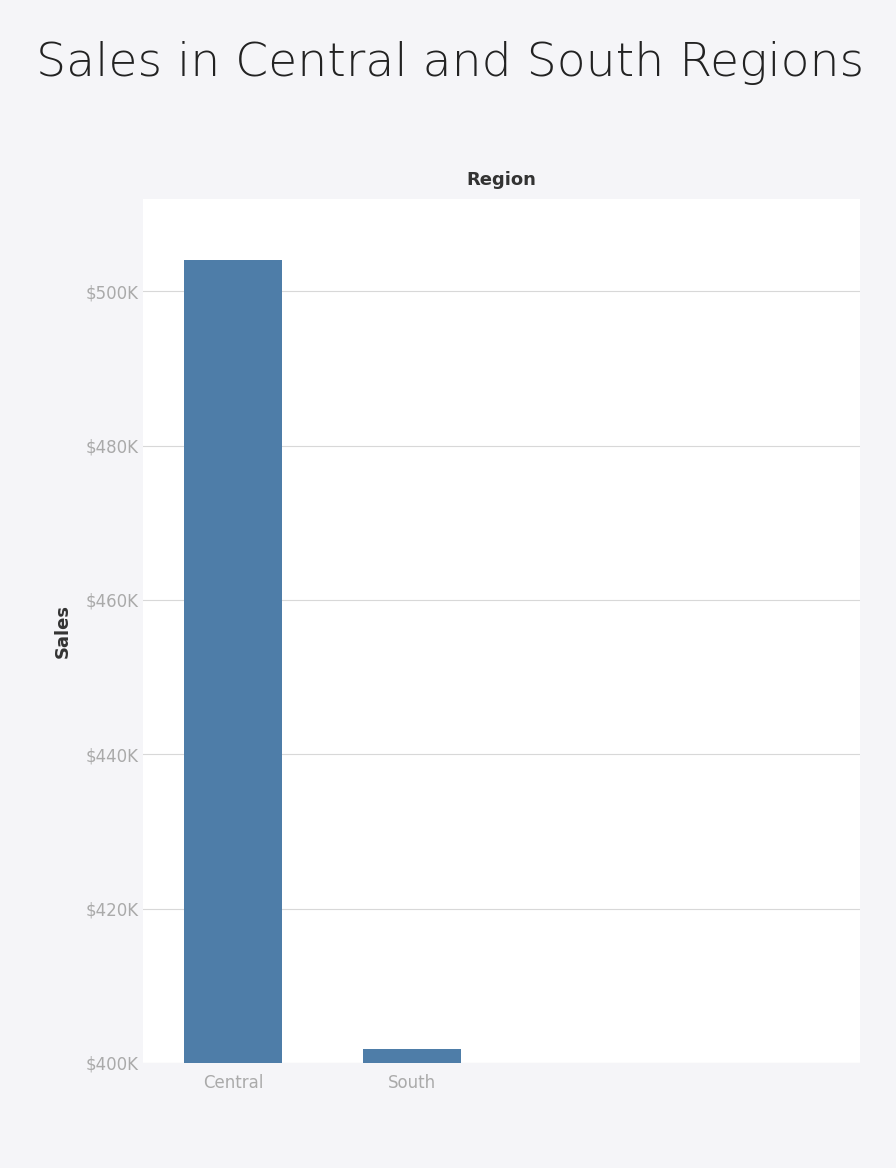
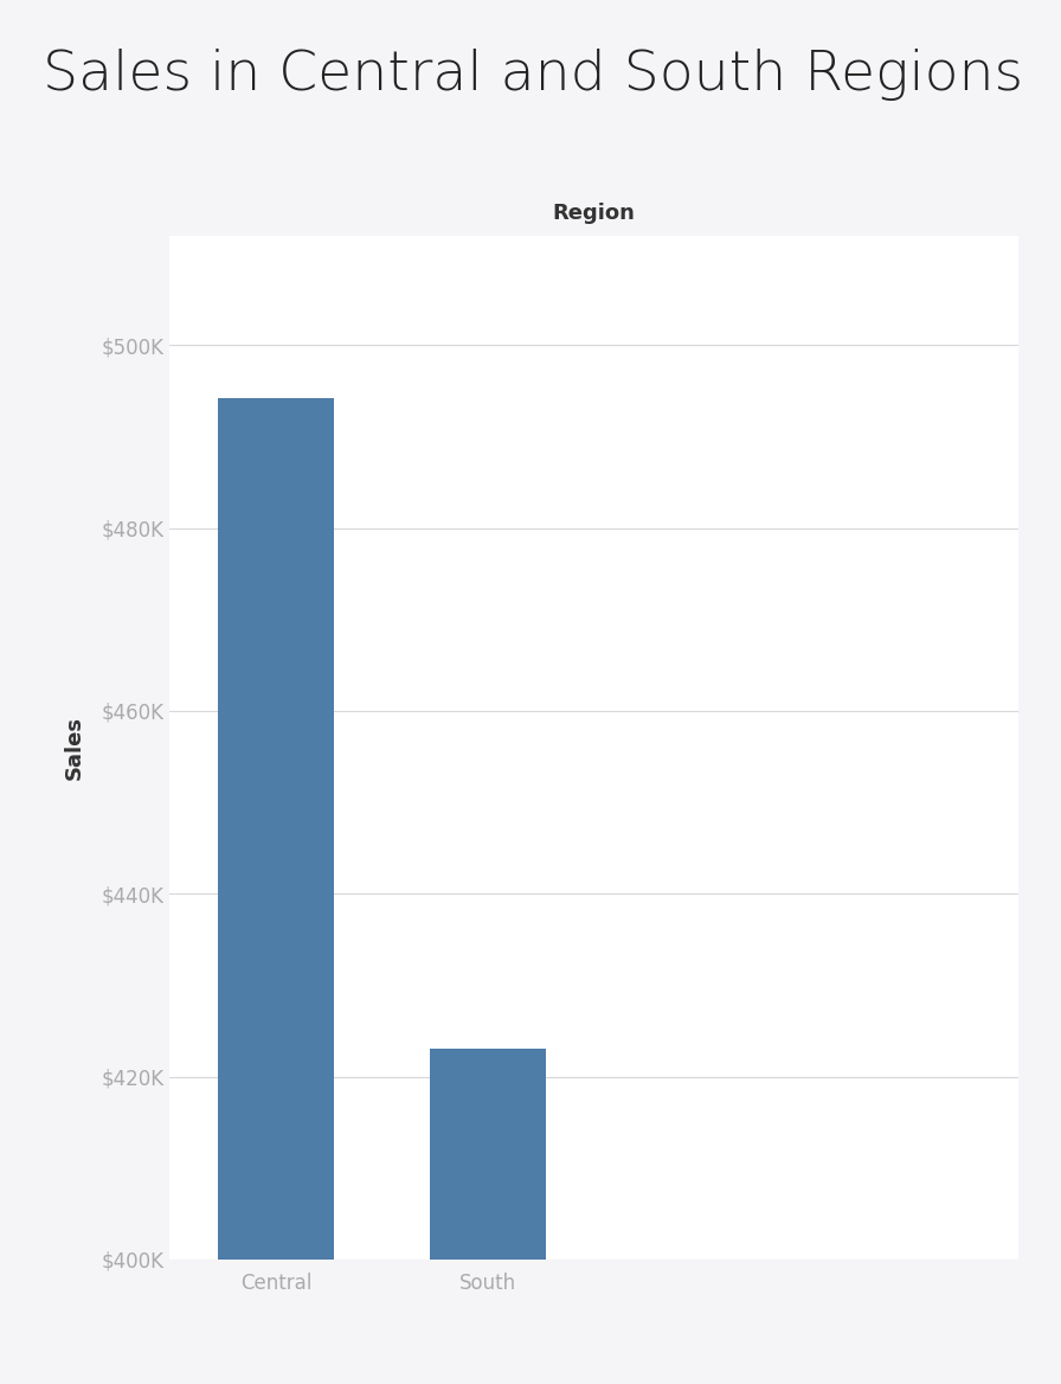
Central: $504.0K -> $494.2K
South: $401.8K -> $423.0K
